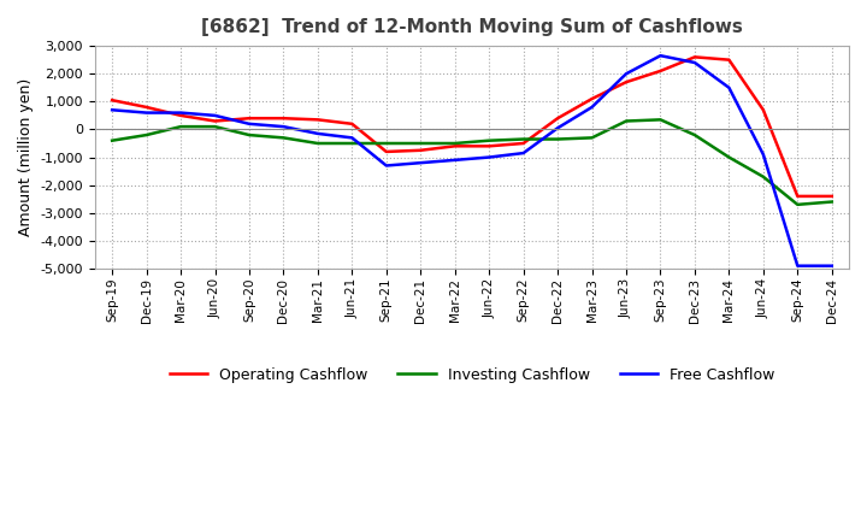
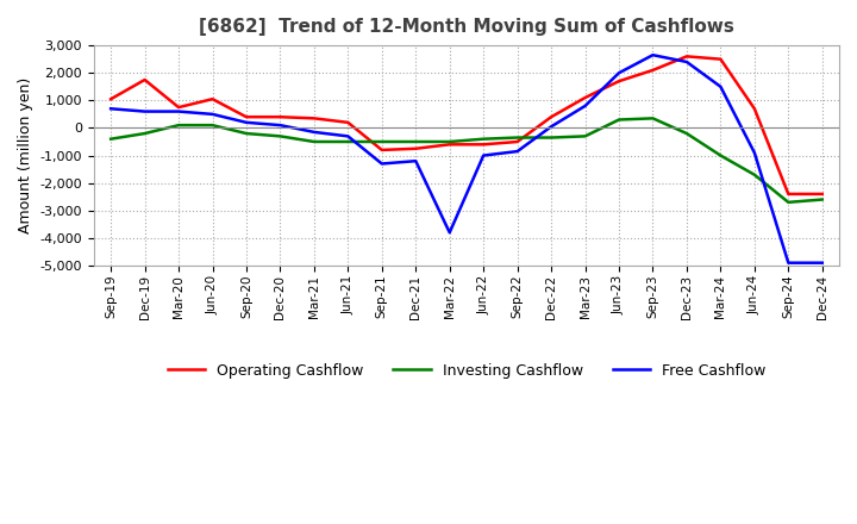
Operating Cashflow/Dec-19: 800 -> 1,750
Operating Cashflow/Mar-20: 500 -> 750
Operating Cashflow/Jun-20: 300 -> 1,050
Free Cashflow/Mar-22: -1,100 -> -3,800
